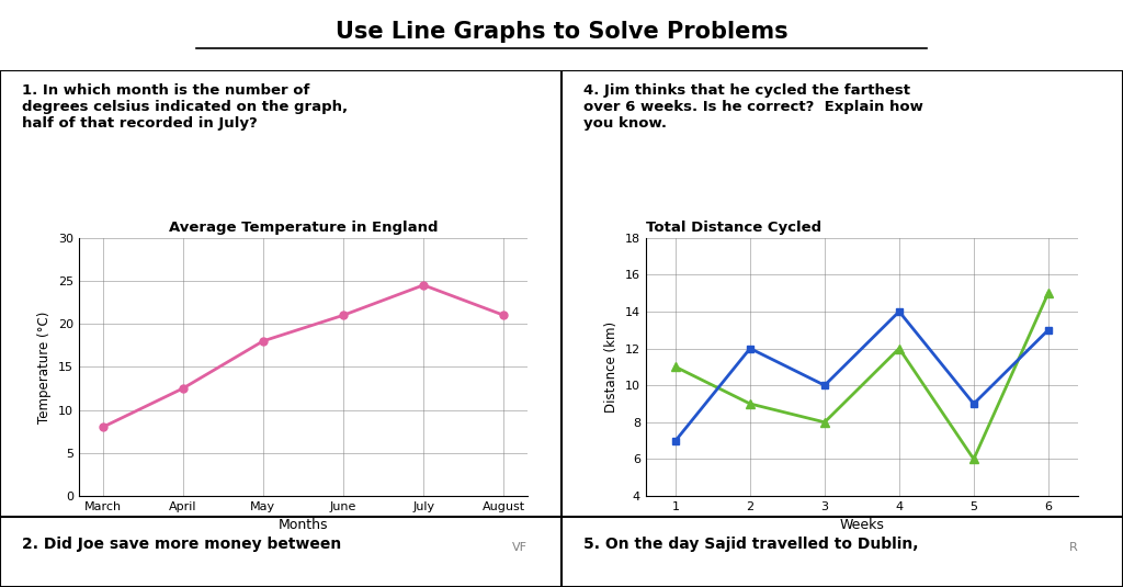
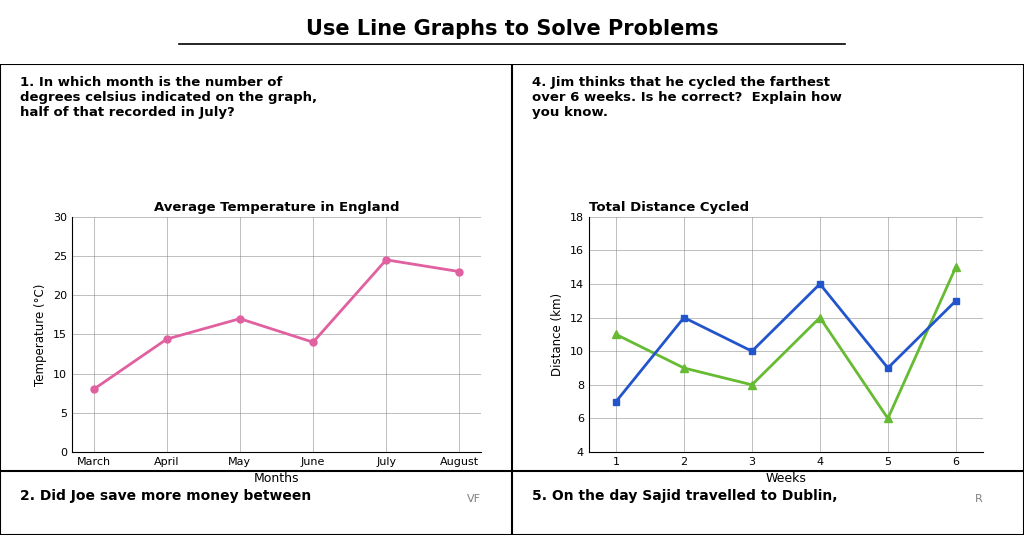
Average Temperature in England/April: 12.5 -> 14.4
Average Temperature in England/May: 18.0 -> 17.0
Average Temperature in England/June: 21.0 -> 14.0
Average Temperature in England/August: 21.0 -> 23.0
